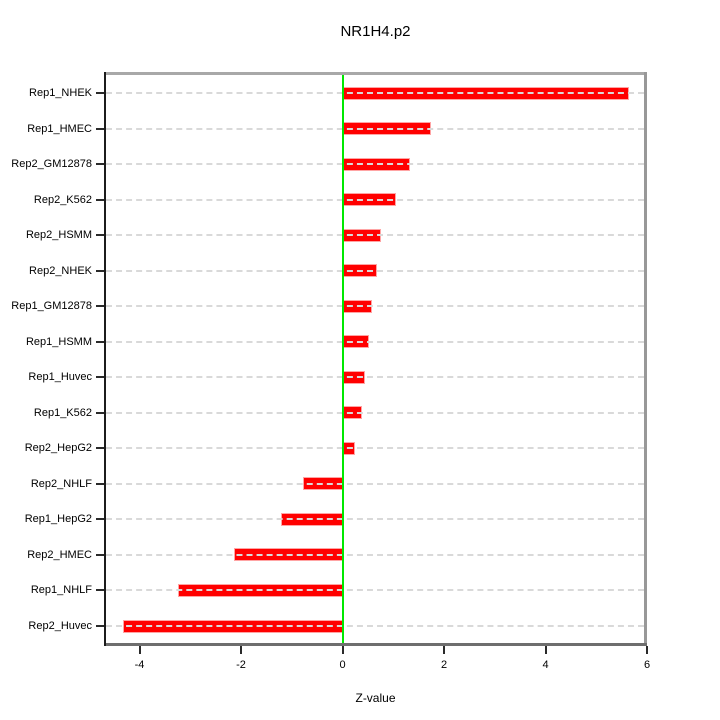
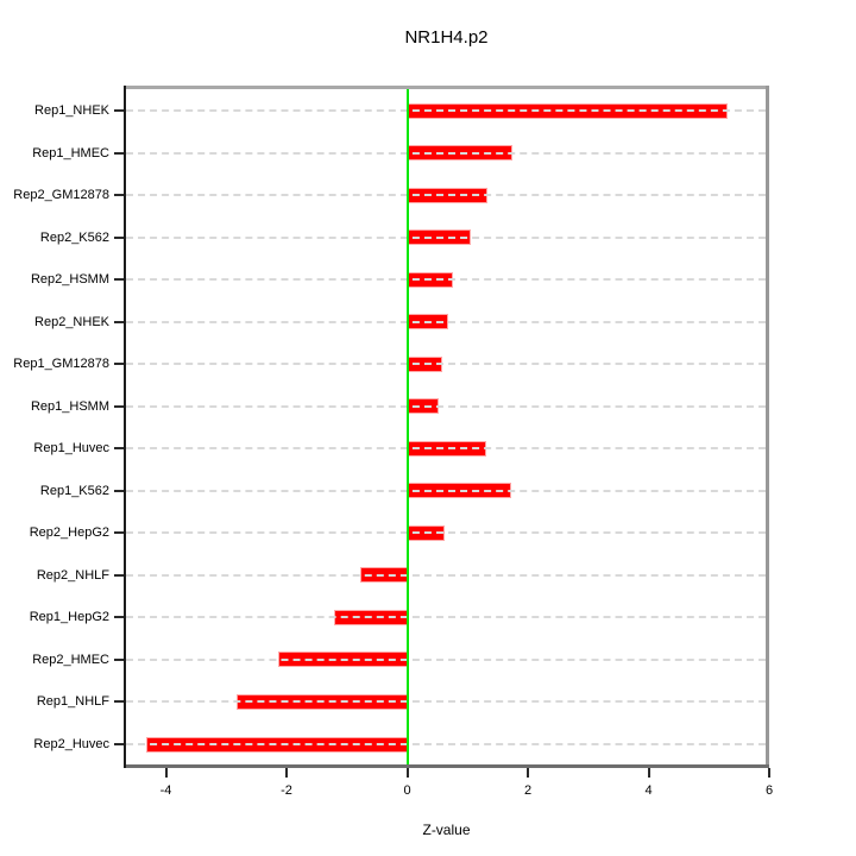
Rep1_NHEK: 5.6 -> 5.3
Rep1_Huvec: 0.4 -> 1.3
Rep1_K562: 0.4 -> 1.7
Rep2_HepG2: 0.2 -> 0.6
Rep1_NHLF: -3.2 -> -2.8
